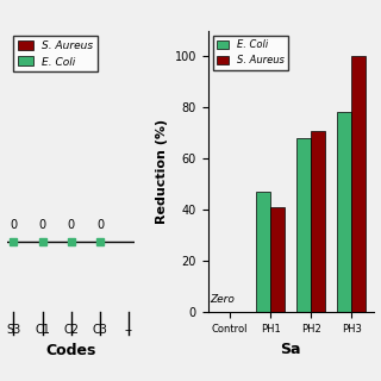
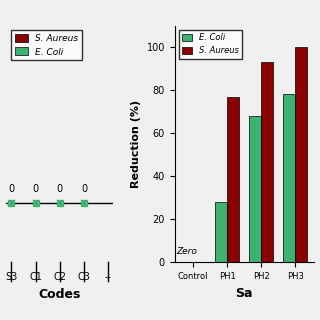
E. Coli/PH1: 47 -> 28
S. Aureus/PH1: 41 -> 77
S. Aureus/PH2: 71 -> 93
